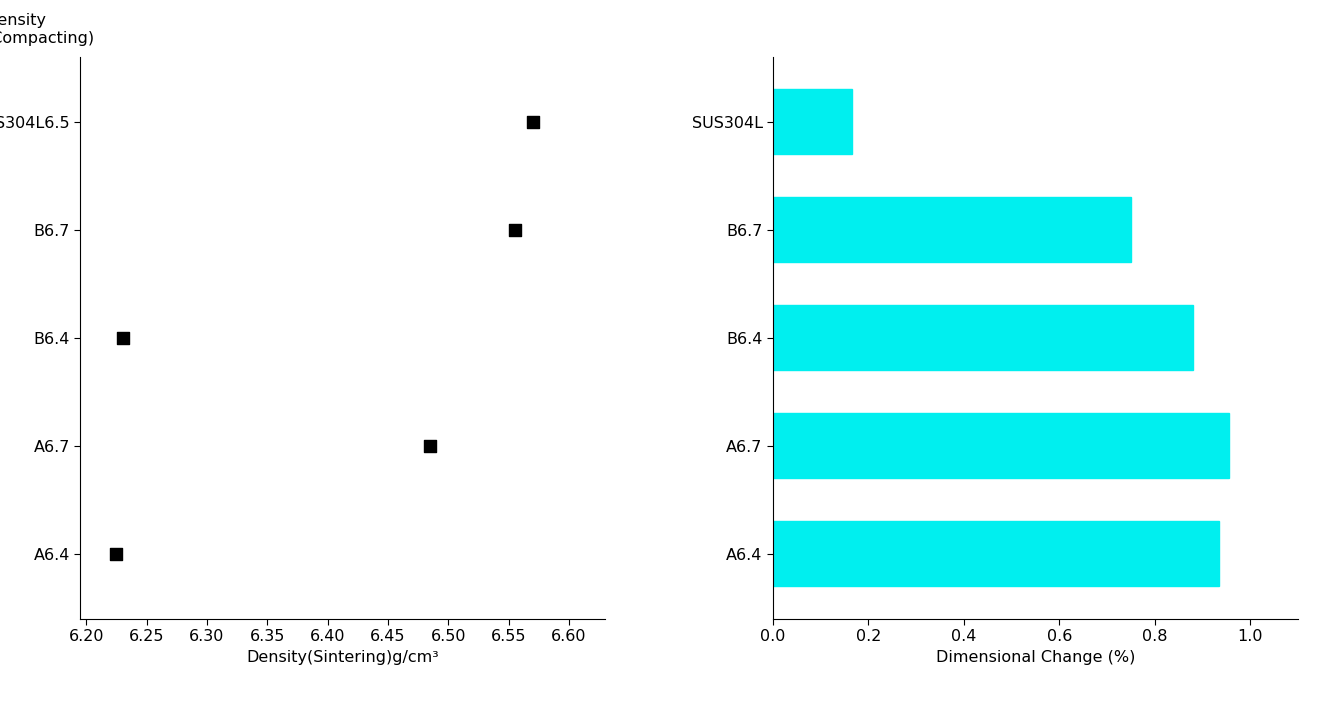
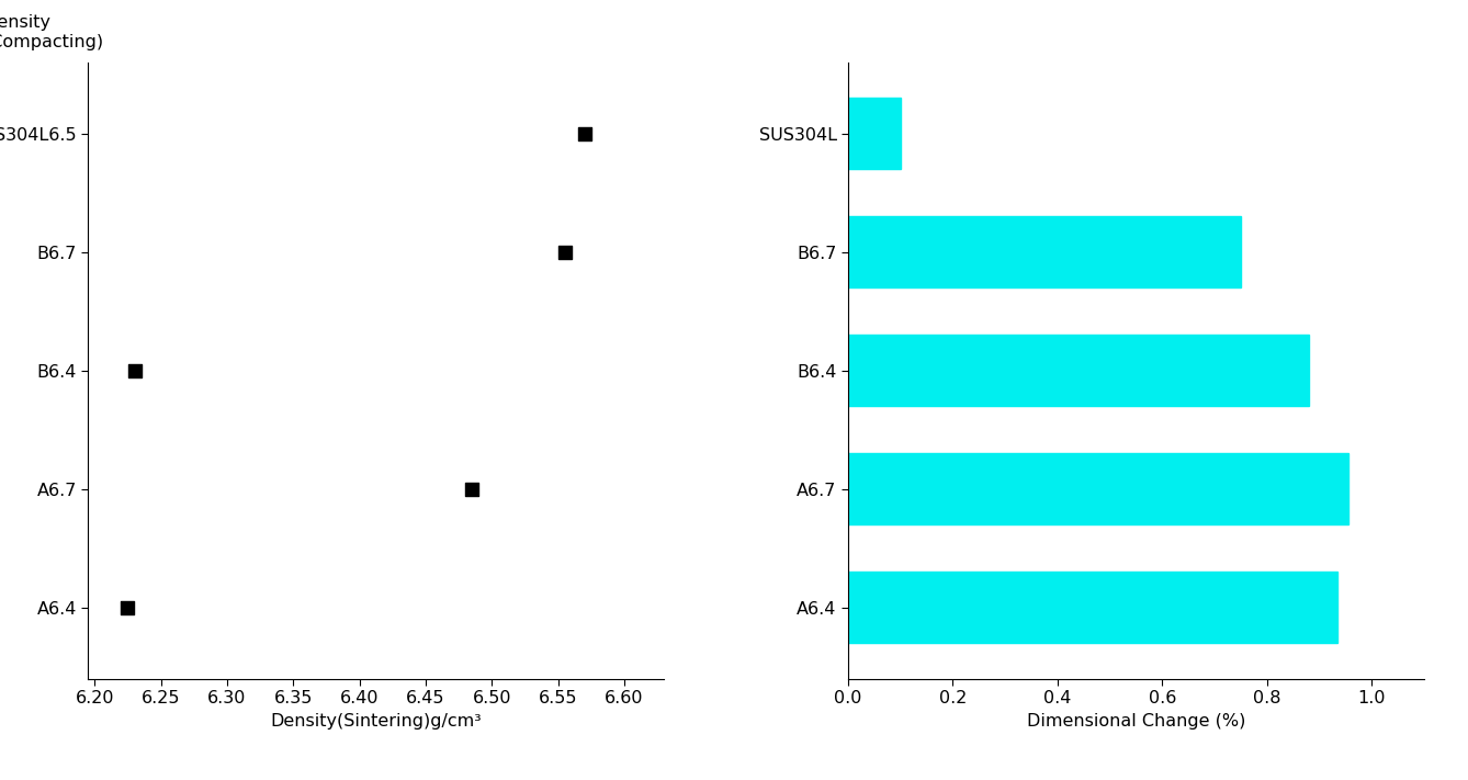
SUS304L: 0.165 -> 0.100
